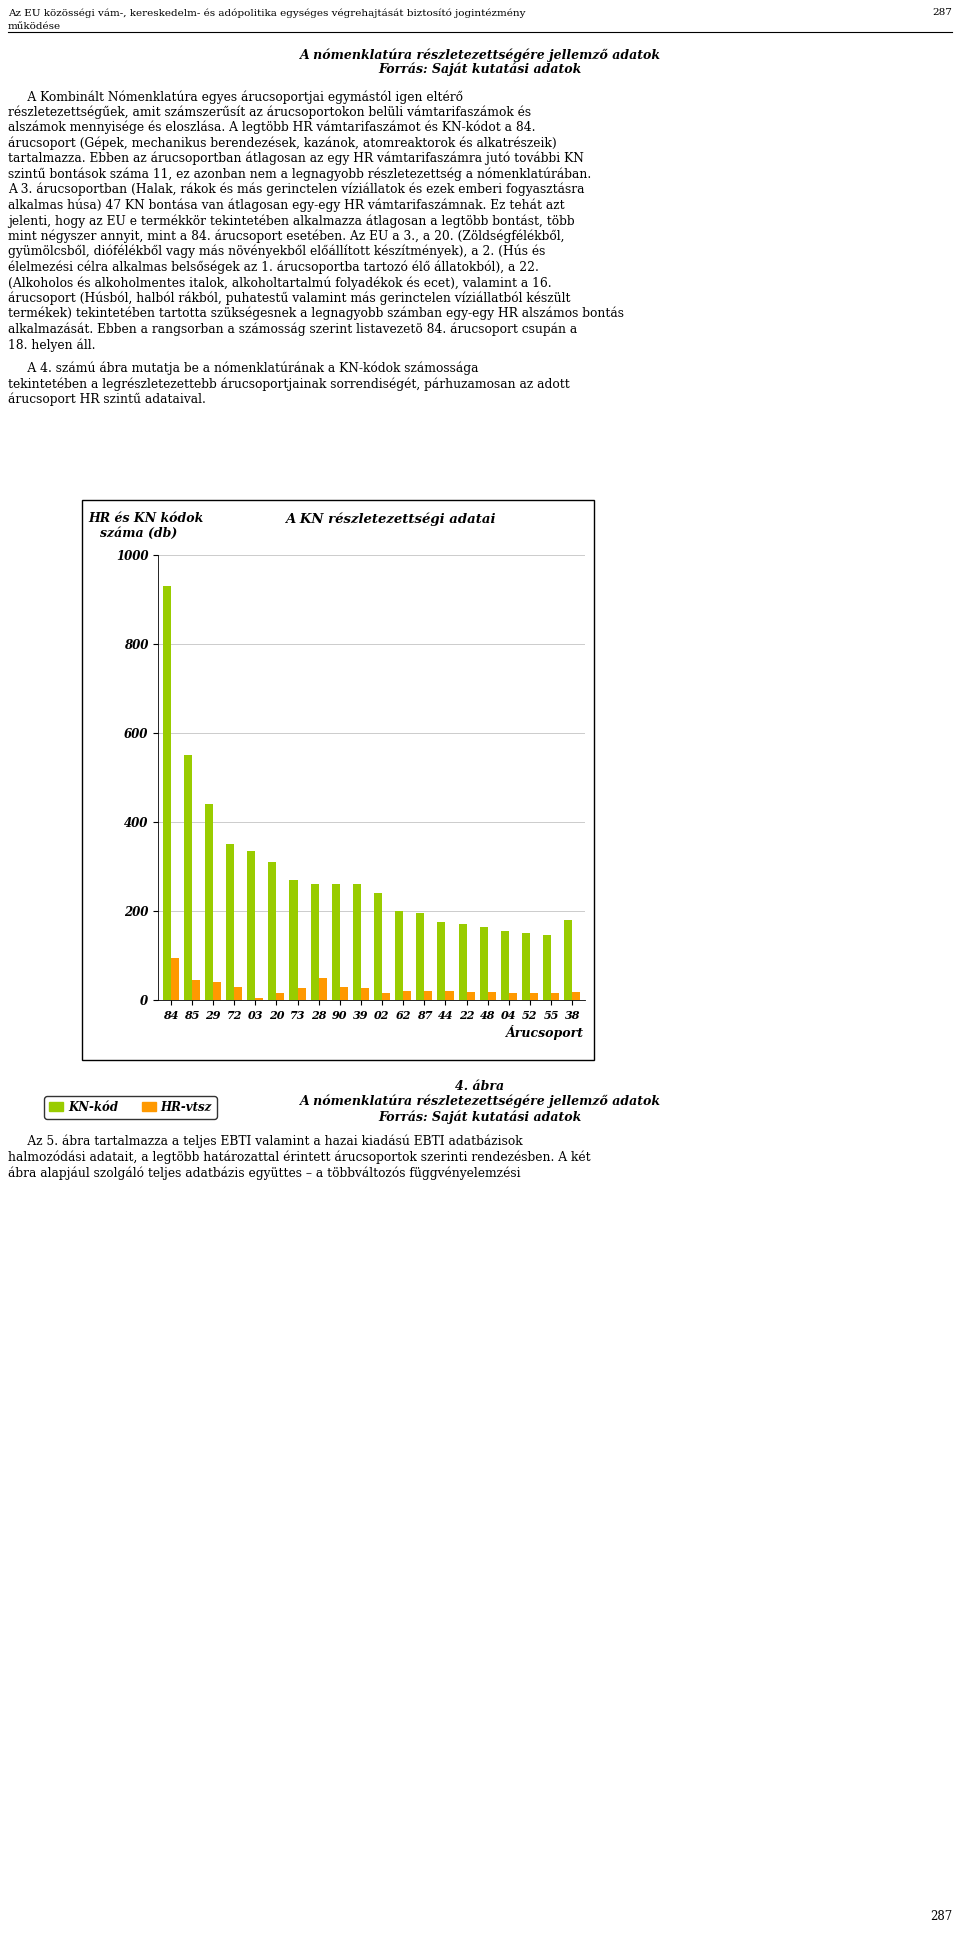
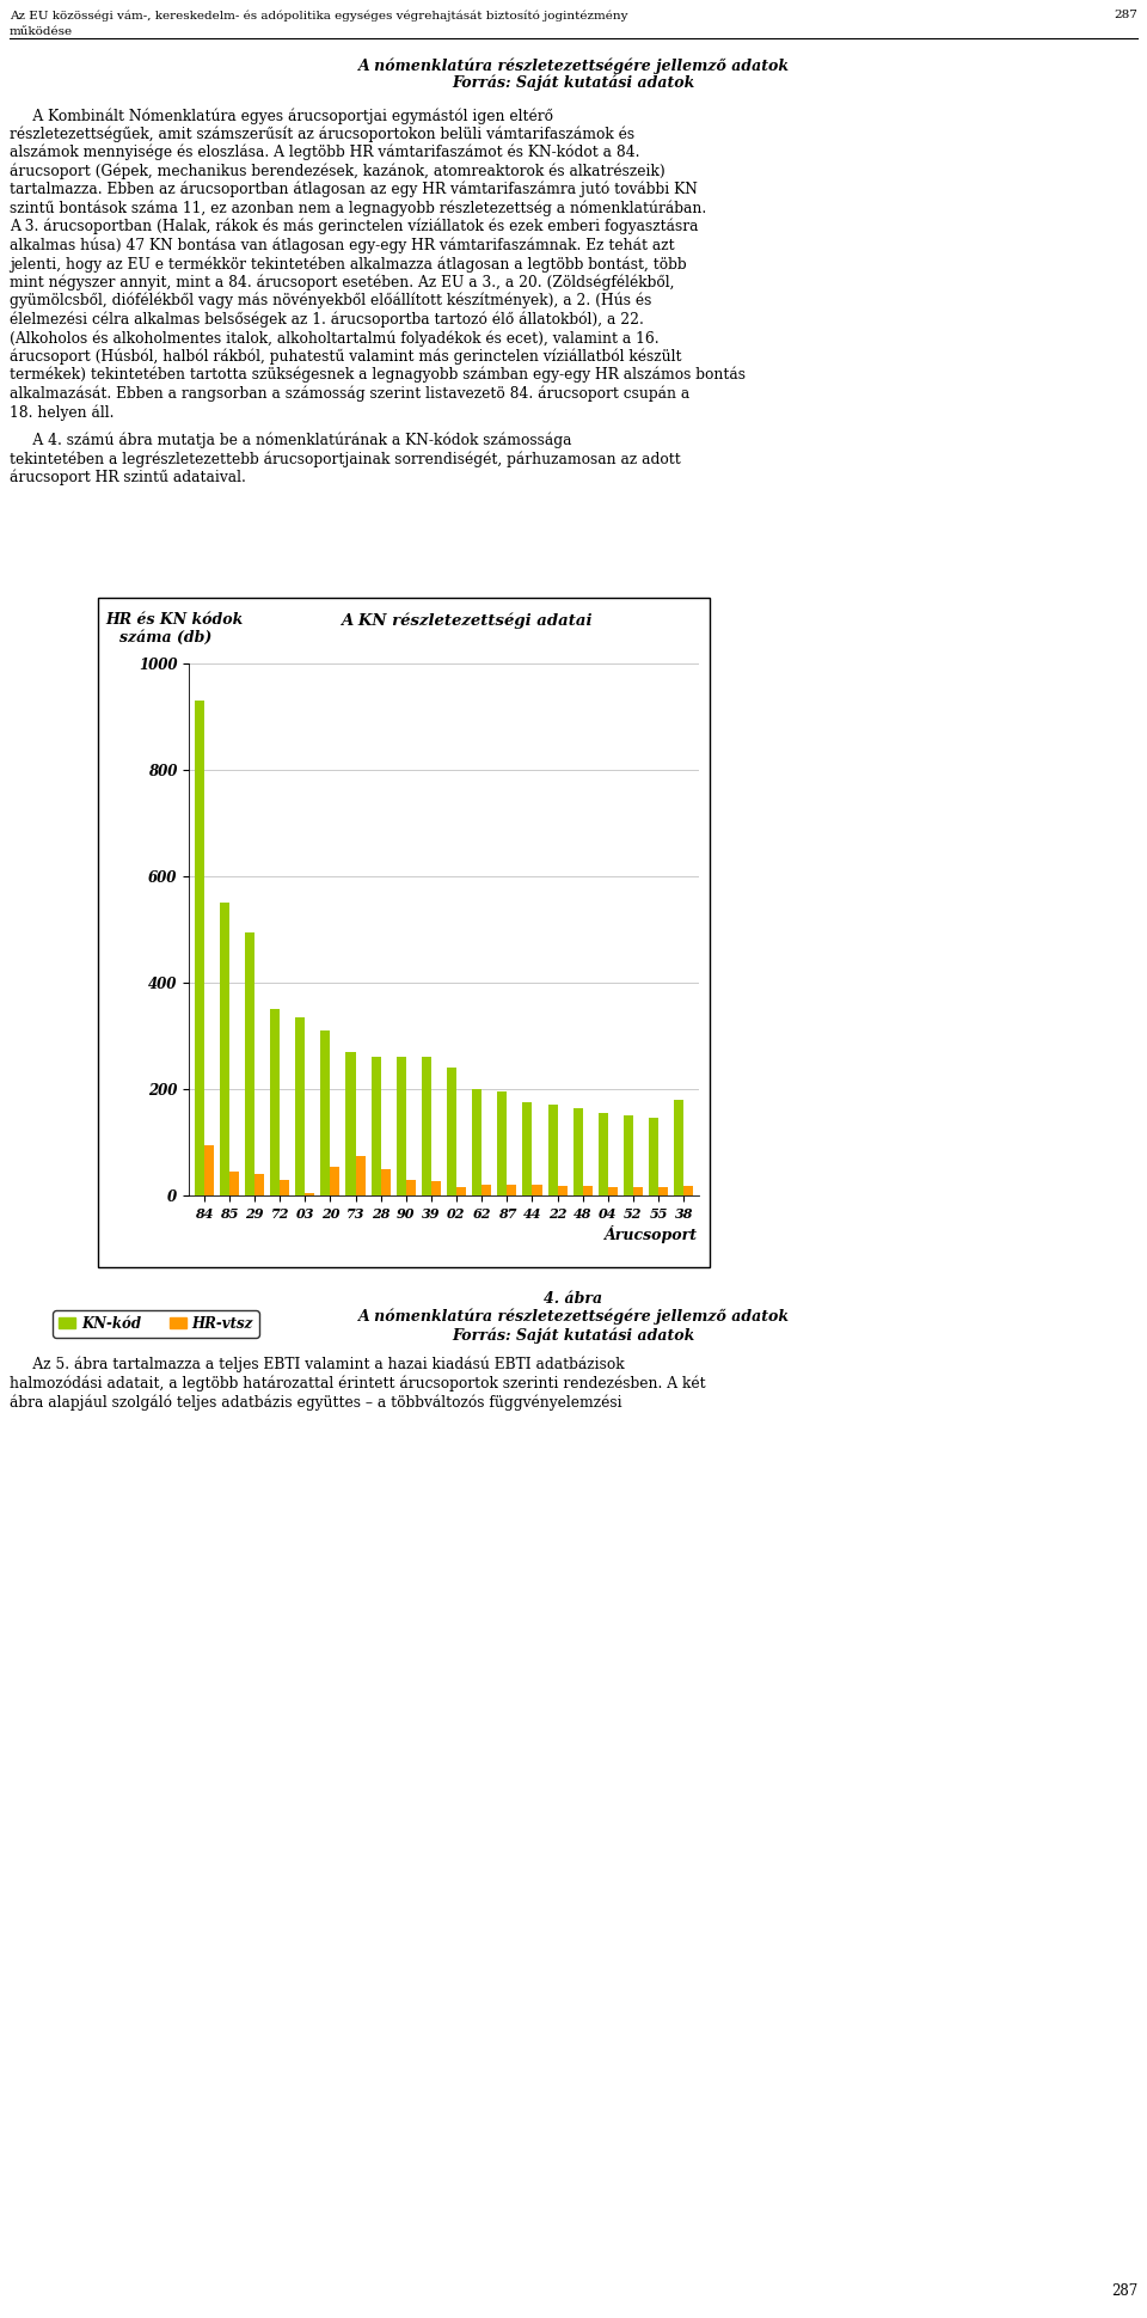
KN-kód/29: 440 -> 495
HR-vtsz/20: 15 -> 55
HR-vtsz/73: 28 -> 75
